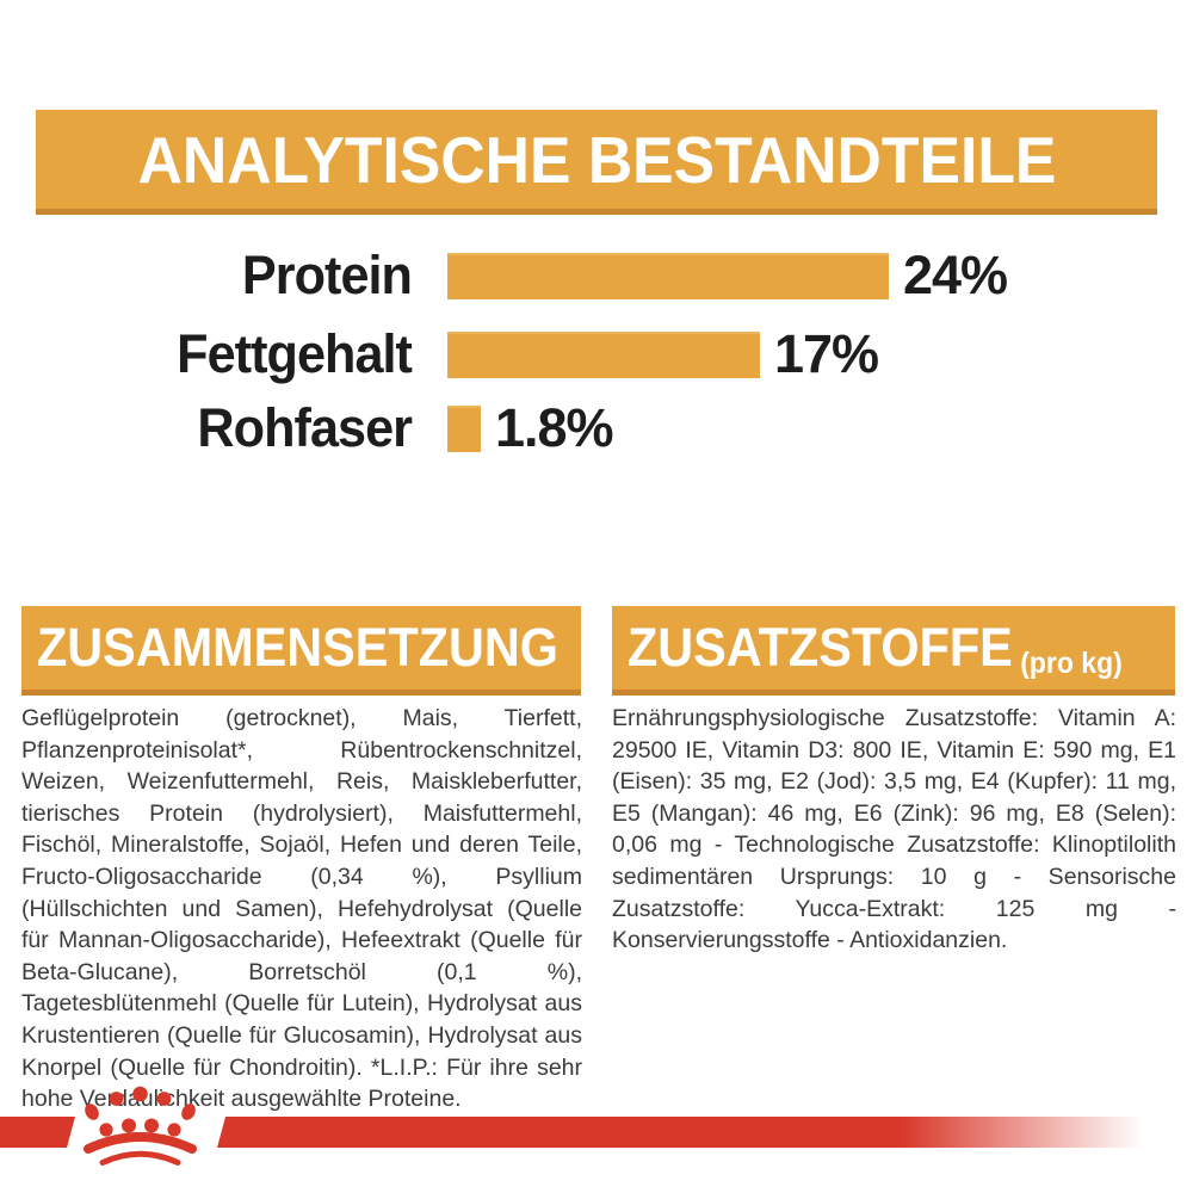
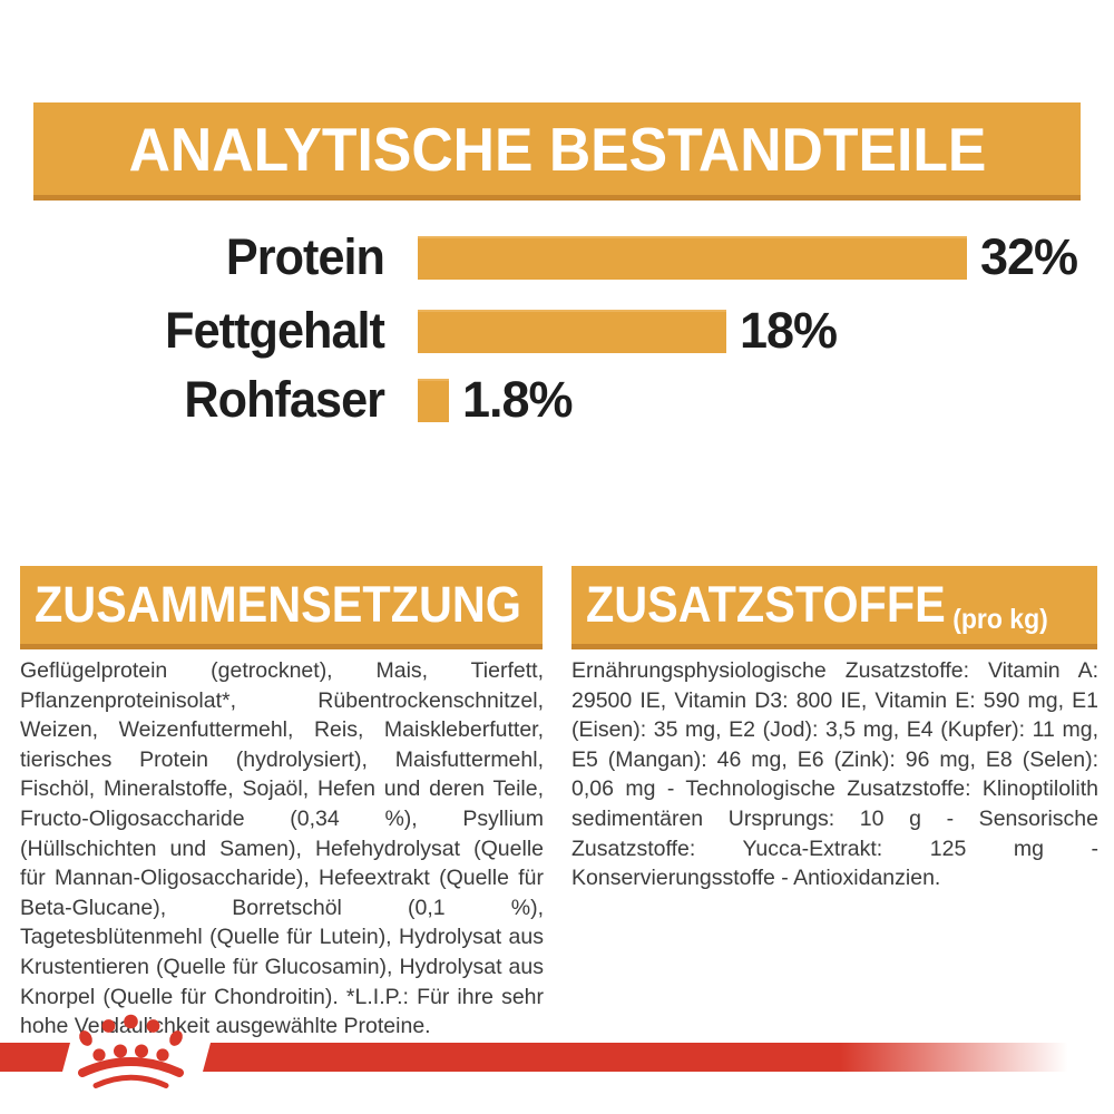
Protein: 24% -> 32%
Fettgehalt: 17% -> 18%
